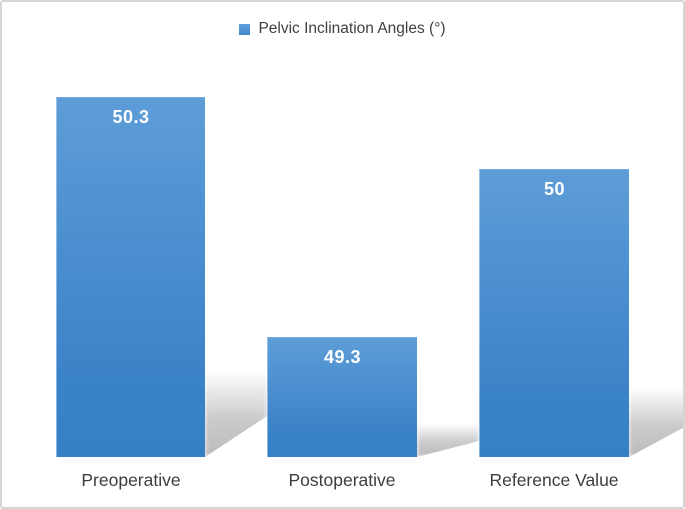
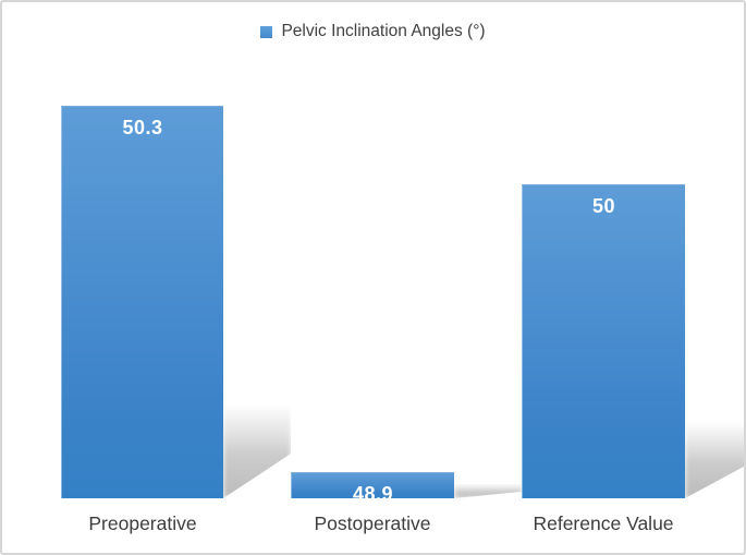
Postoperative: 49.3 -> 48.9
